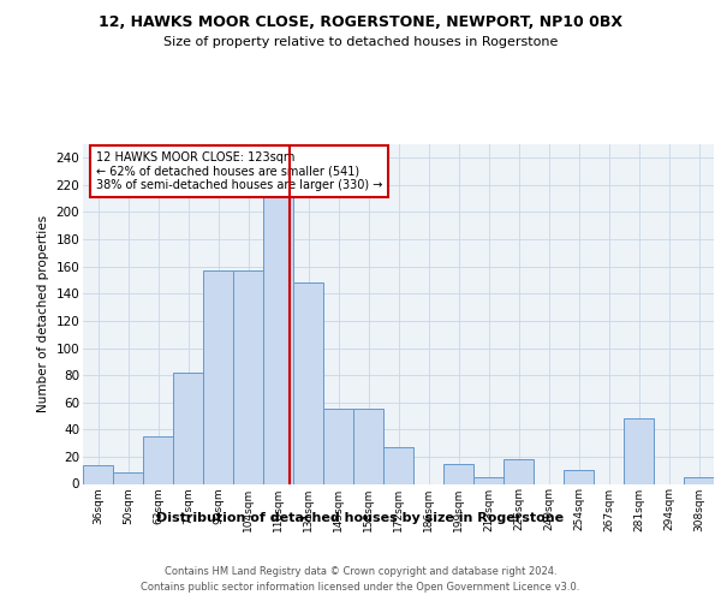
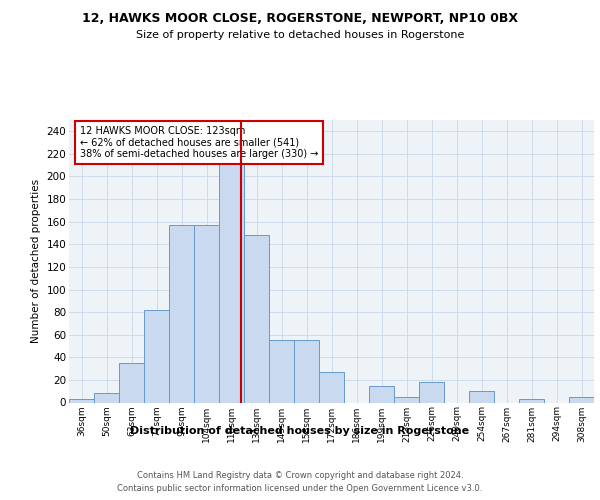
36sqm: 14 -> 3
281sqm: 48 -> 3
